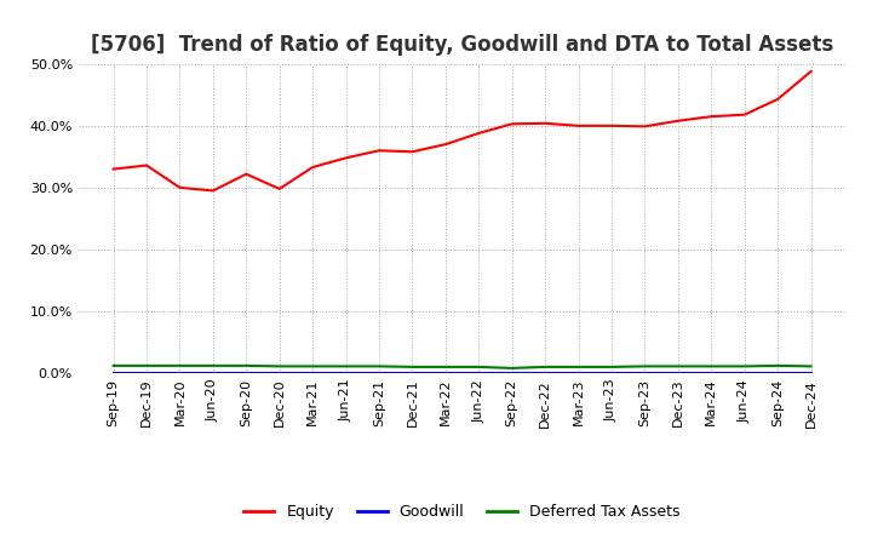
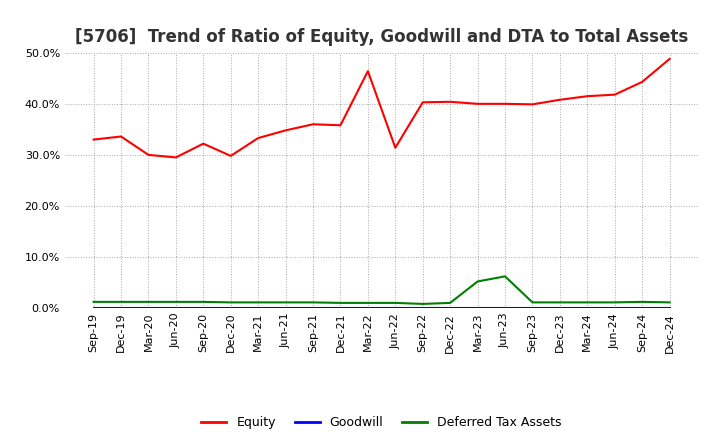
Equity/Mar-22: 37.0% -> 46.4%
Equity/Jun-22: 38.8% -> 31.4%
Deferred Tax Assets/Mar-23: 1.0% -> 5.2%
Deferred Tax Assets/Jun-23: 1.0% -> 6.2%
